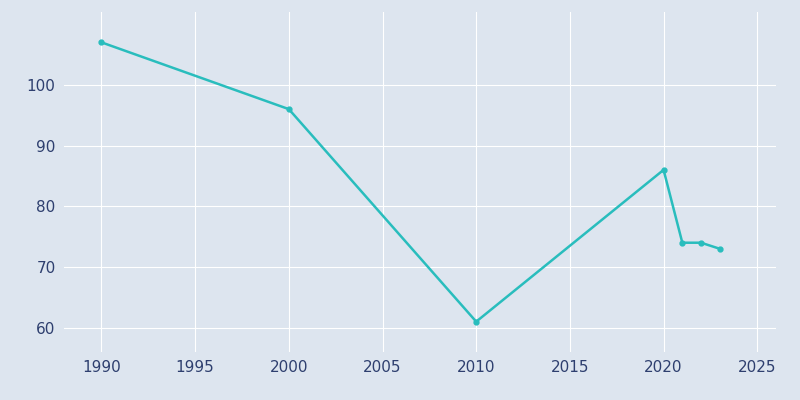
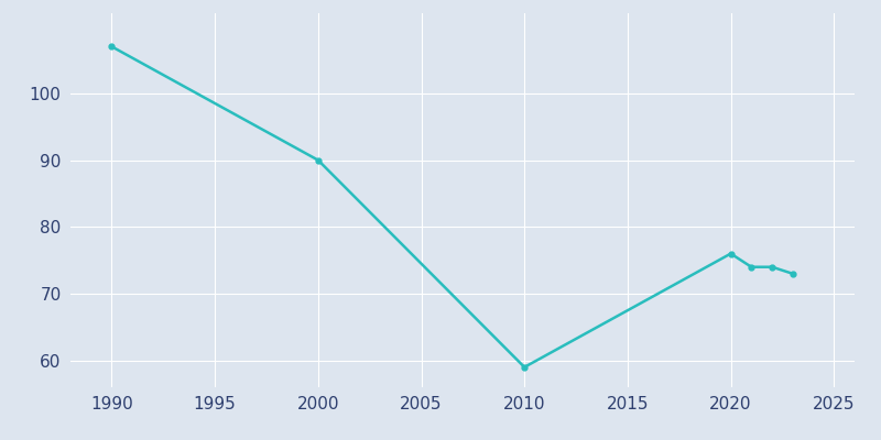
2000: 96 -> 90
2010: 61 -> 59
2020: 86 -> 76
